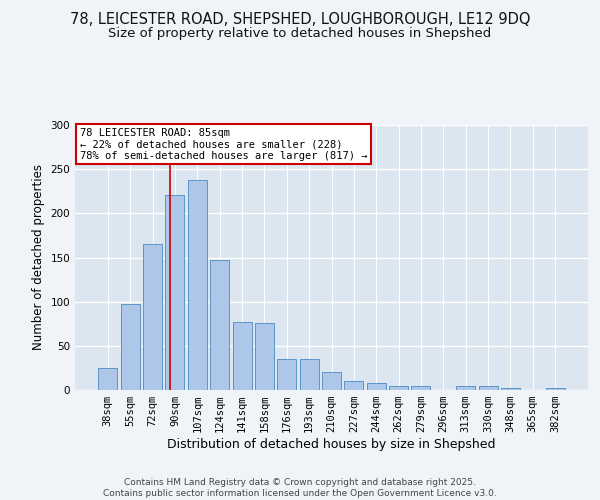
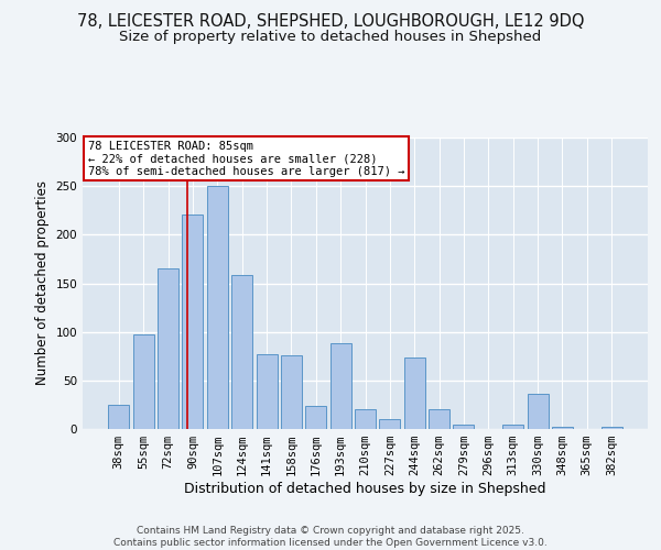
107sqm: 238 -> 250
124sqm: 147 -> 158
176sqm: 35 -> 24
193sqm: 35 -> 88
244sqm: 8 -> 74
262sqm: 5 -> 20
330sqm: 4 -> 36
